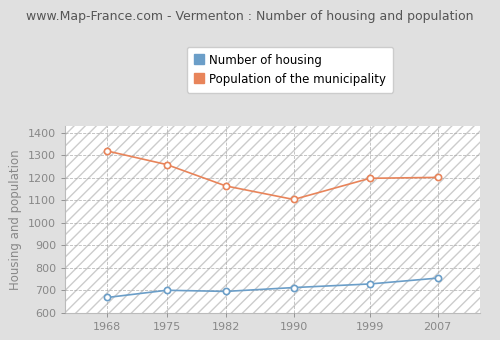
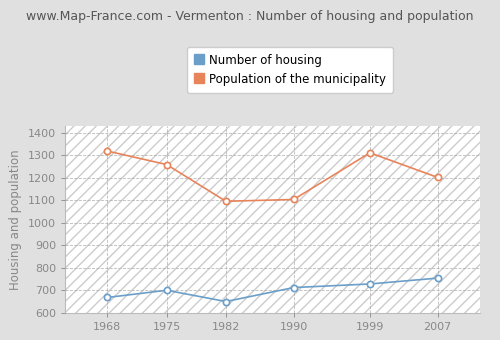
Number of housing/1982: 695 -> 650
Population of the municipality/1982: 1163 -> 1095
Population of the municipality/1999: 1197 -> 1310
